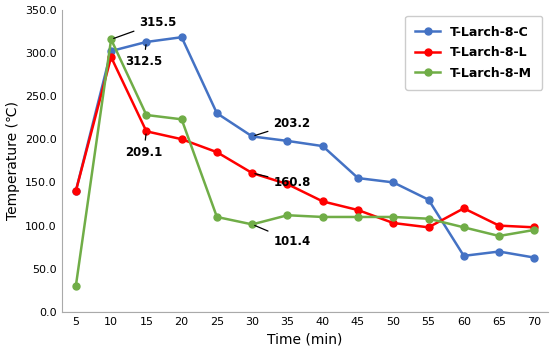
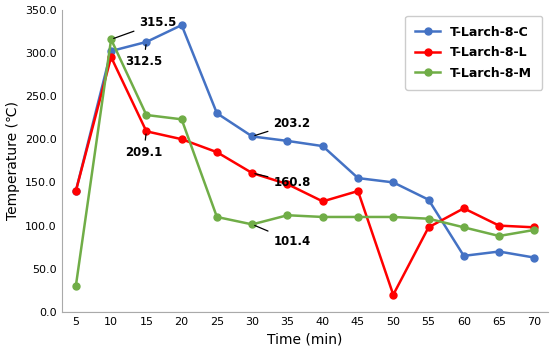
T-Larch-8-C/20: 318 -> 332
T-Larch-8-L/45: 118 -> 140
T-Larch-8-L/50: 103 -> 20
